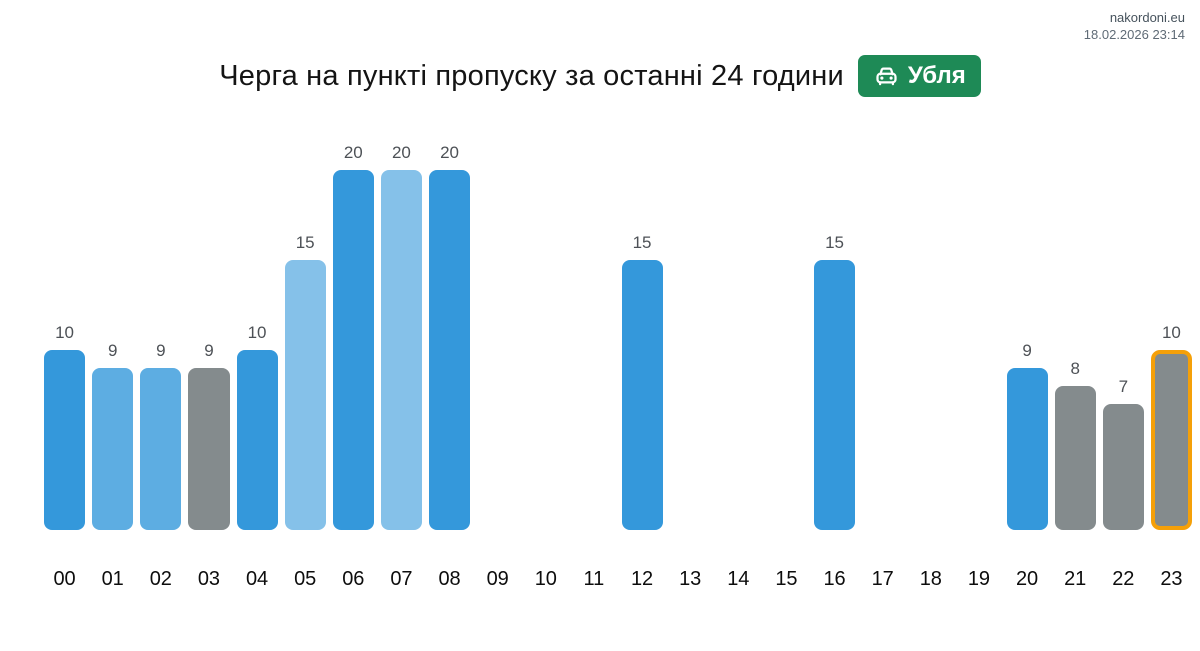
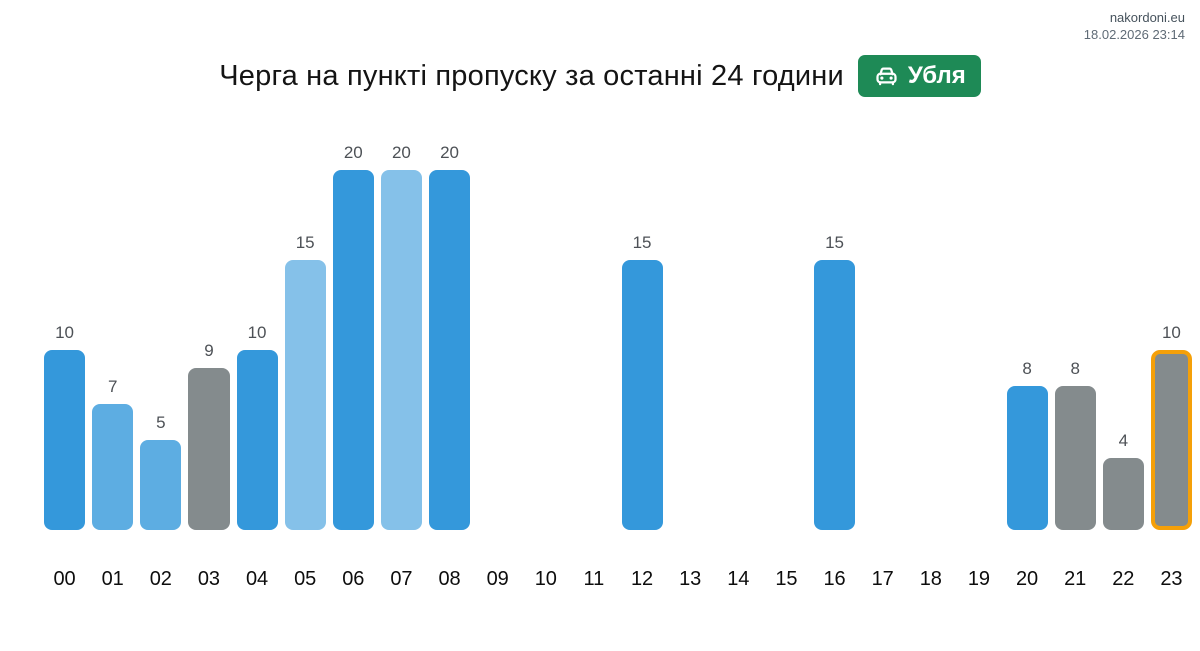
01: 9 -> 7
02: 9 -> 5
20: 9 -> 8
22: 7 -> 4
